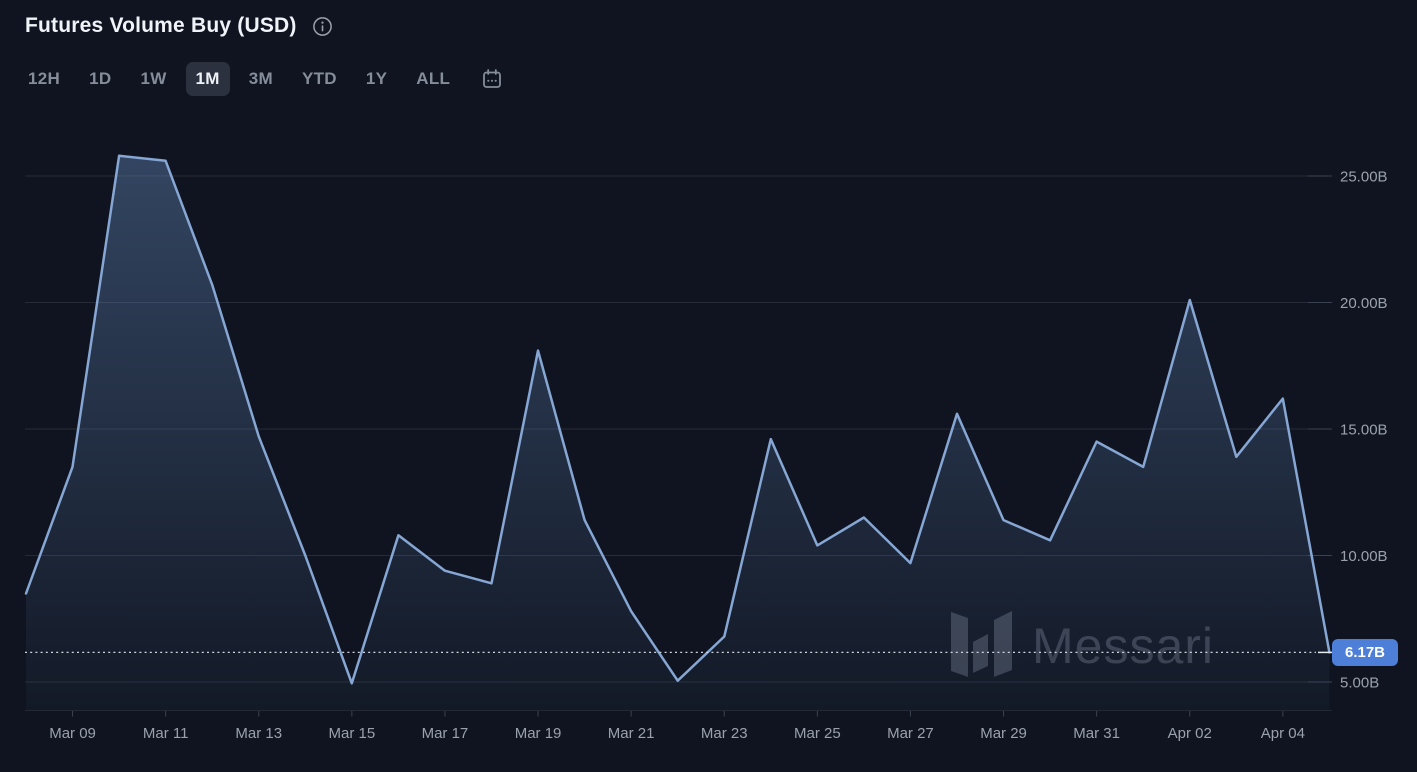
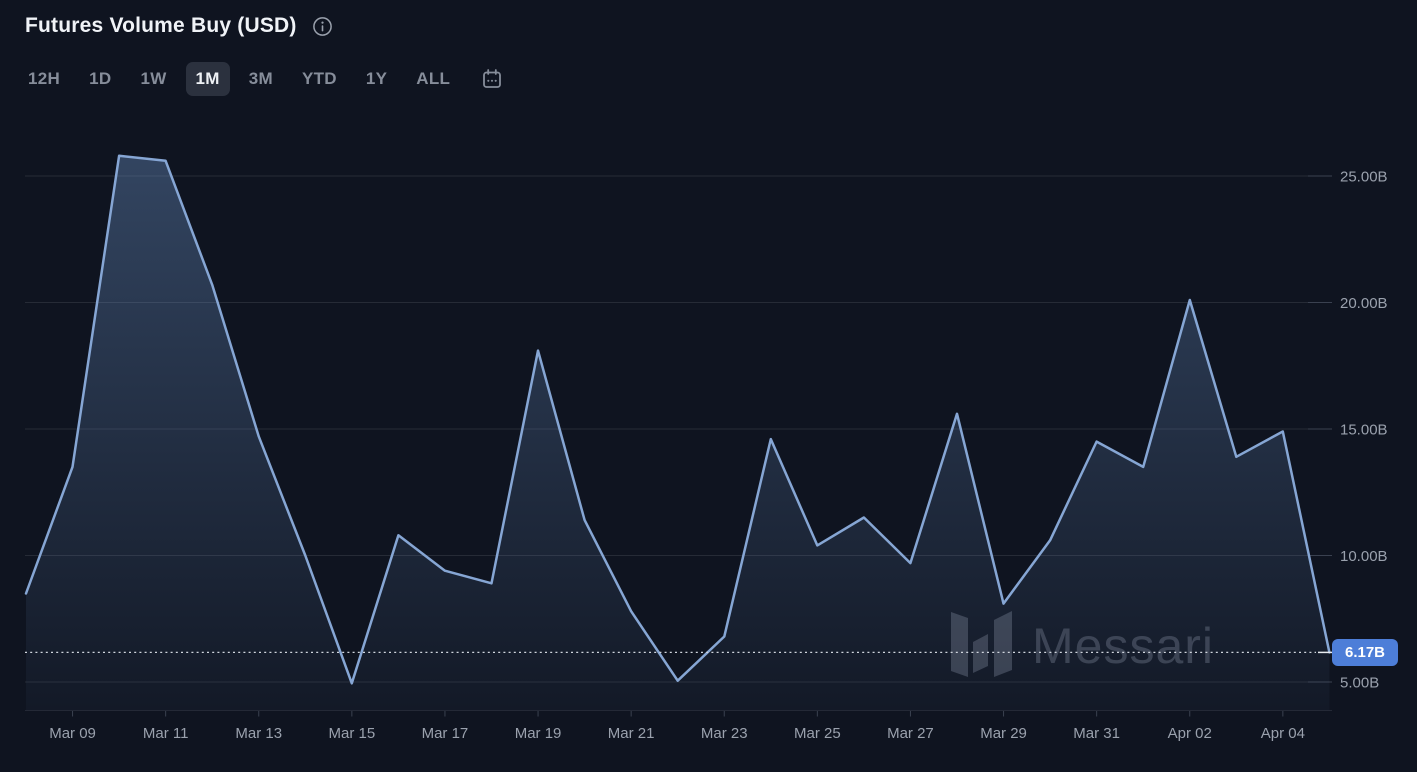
Mar 29: 11.4B -> 8.1B
Apr 04: 16.2B -> 14.9B
